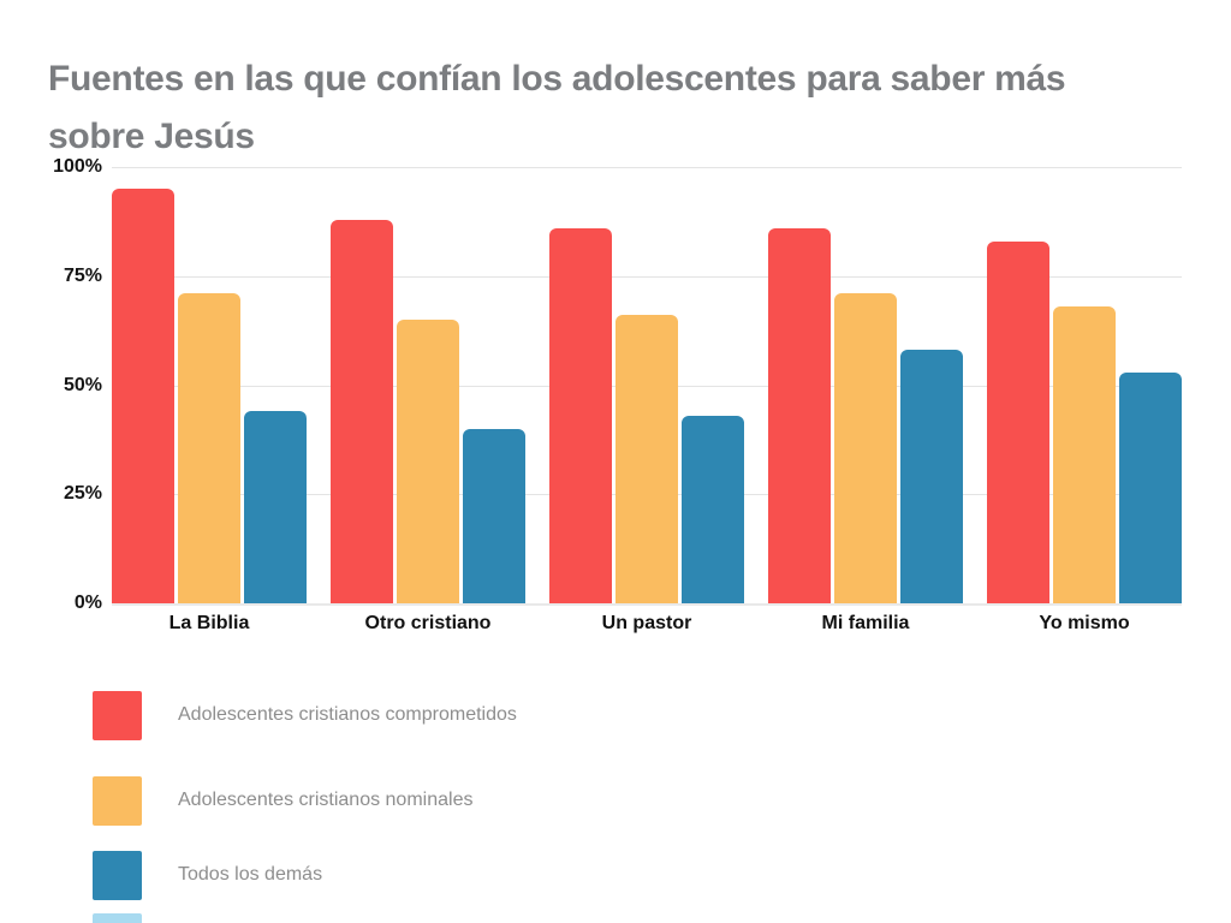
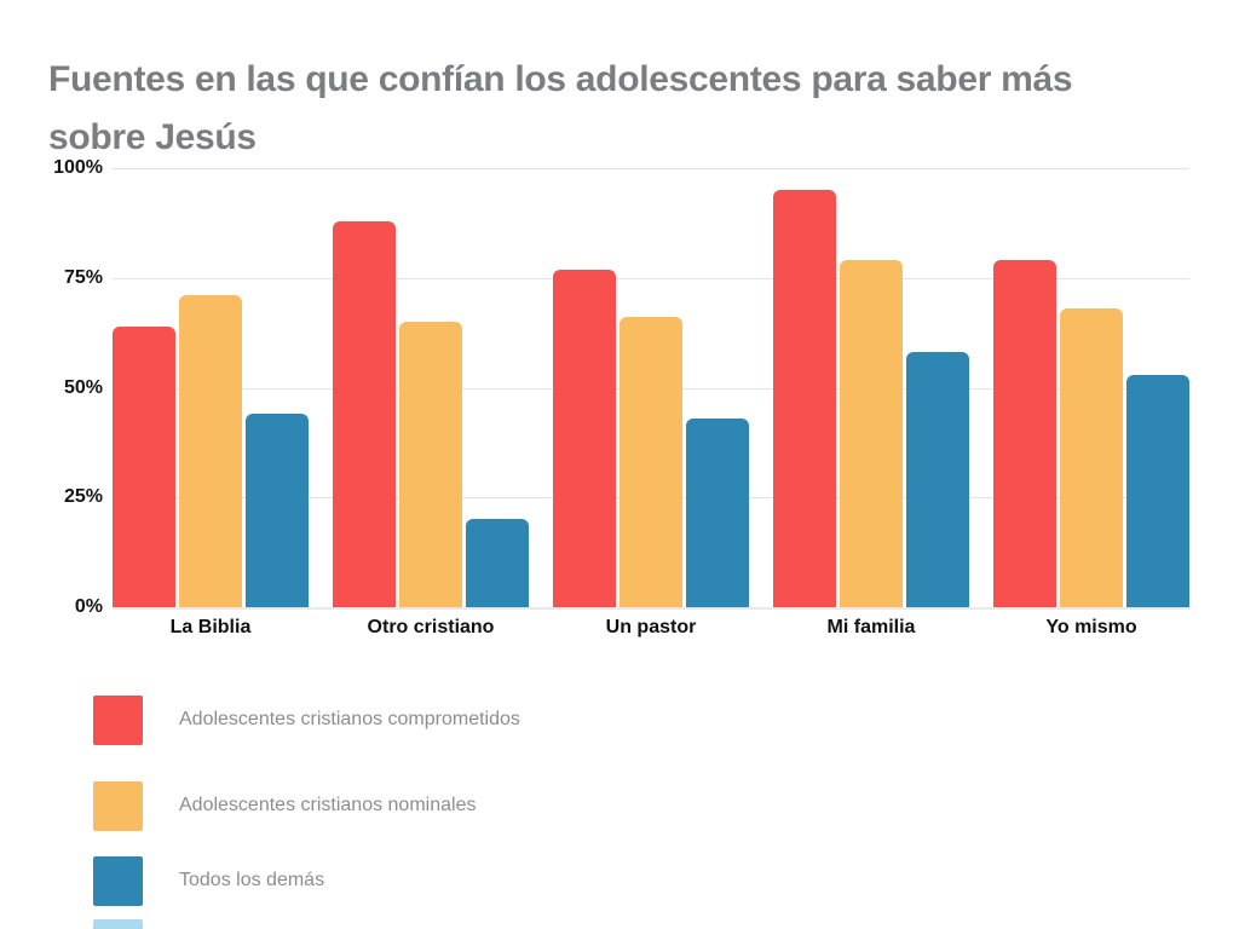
Adolescentes cristianos comprometidos/La Biblia: 95% -> 64%
Todos los demás/Otro cristiano: 40% -> 20%
Adolescentes cristianos comprometidos/Un pastor: 86% -> 77%
Adolescentes cristianos comprometidos/Mi familia: 86% -> 95%
Adolescentes cristianos nominales/Mi familia: 71% -> 79%
Adolescentes cristianos comprometidos/Yo mismo: 83% -> 79%
